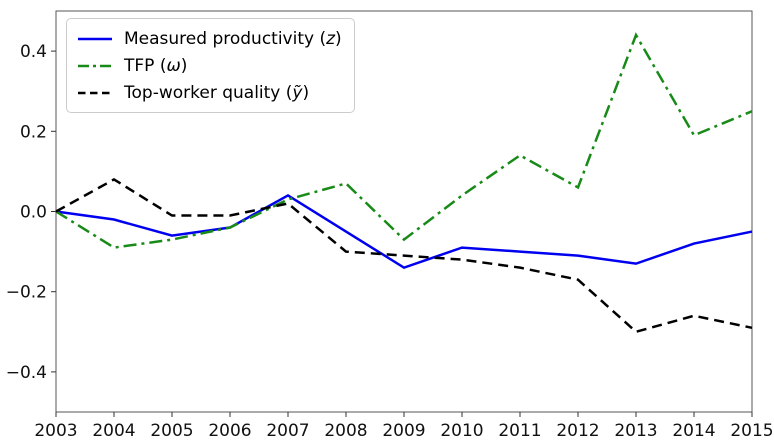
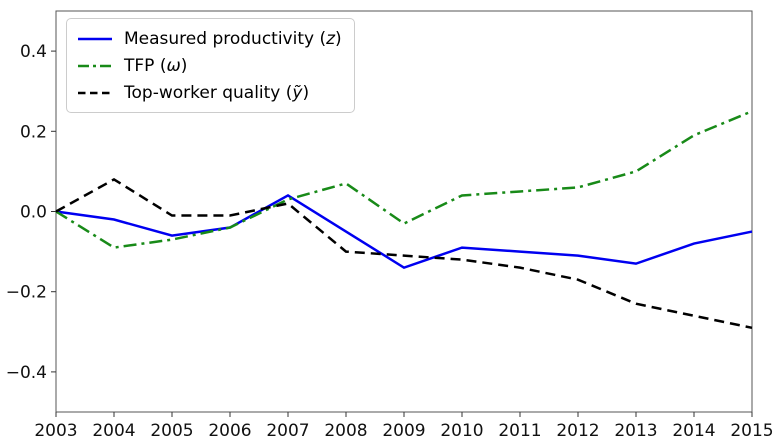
TFP (ω)/2009: -0.07 -> -0.03
TFP (ω)/2011: 0.14 -> 0.05
TFP (ω)/2013: 0.44 -> 0.10
Top-worker quality (ỹ)/2013: -0.30 -> -0.23
